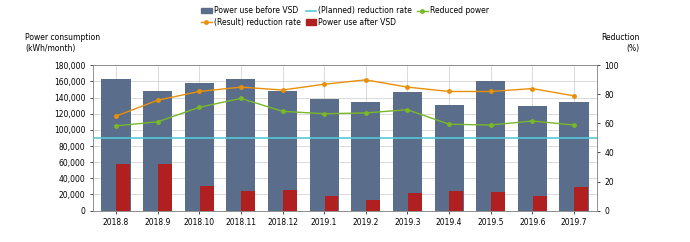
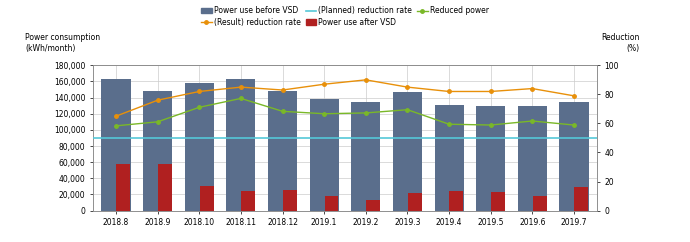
Power use before VSD/2019.5: 160,000 -> 129,000
